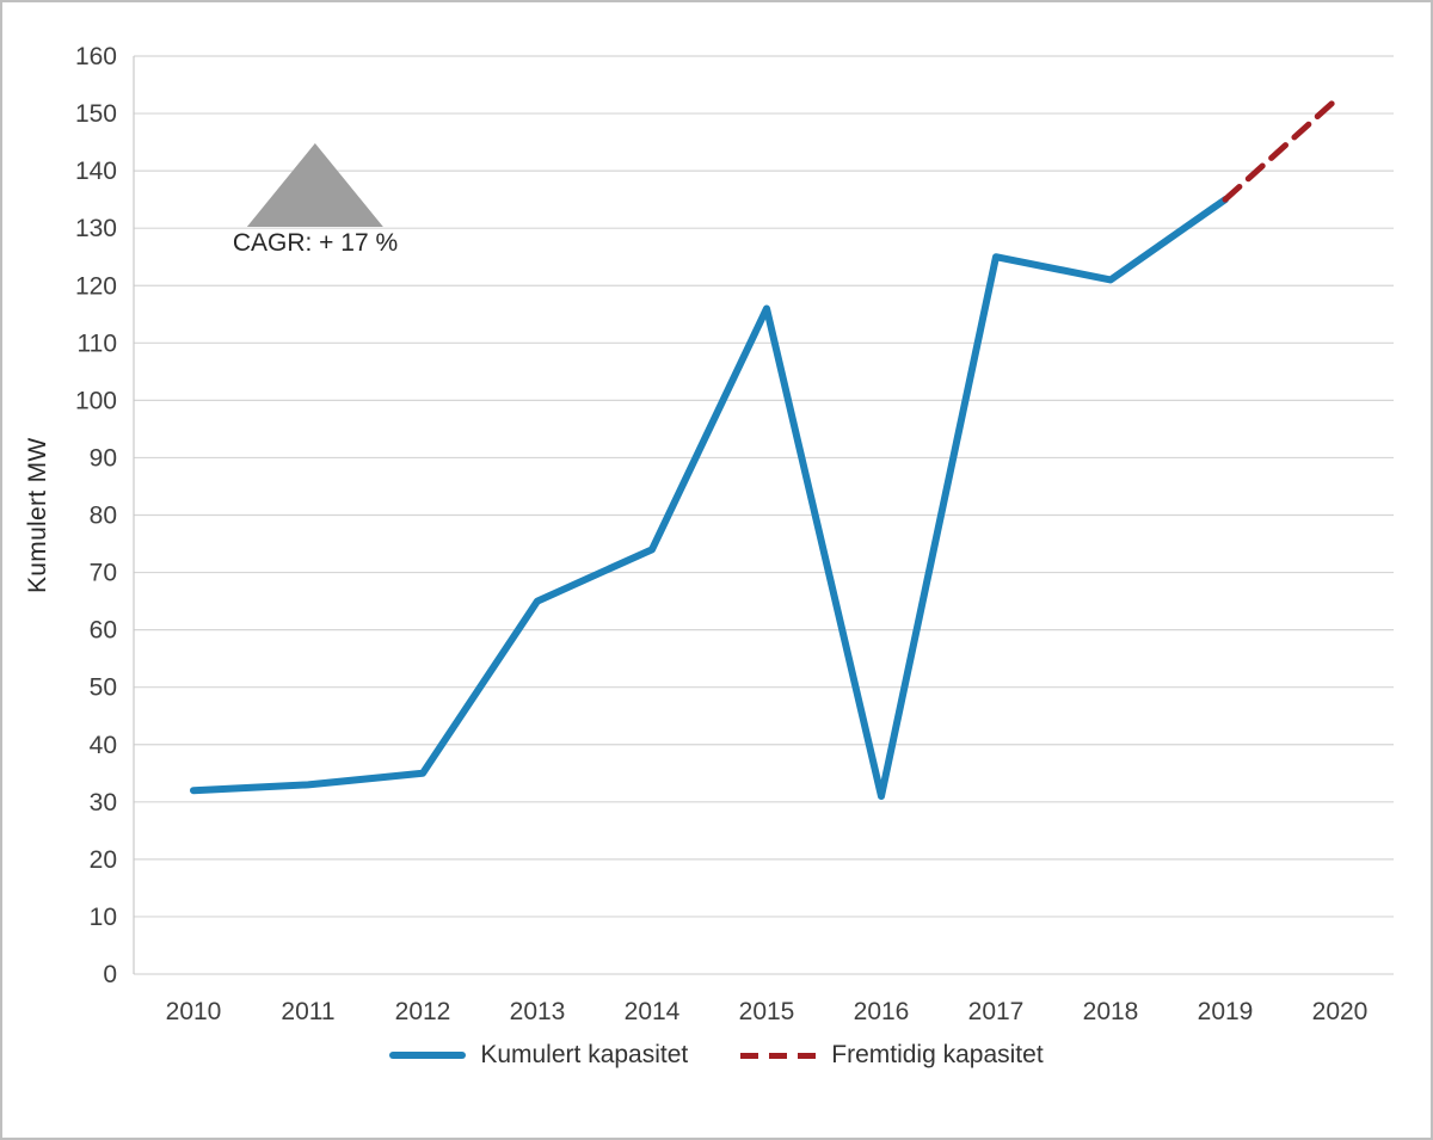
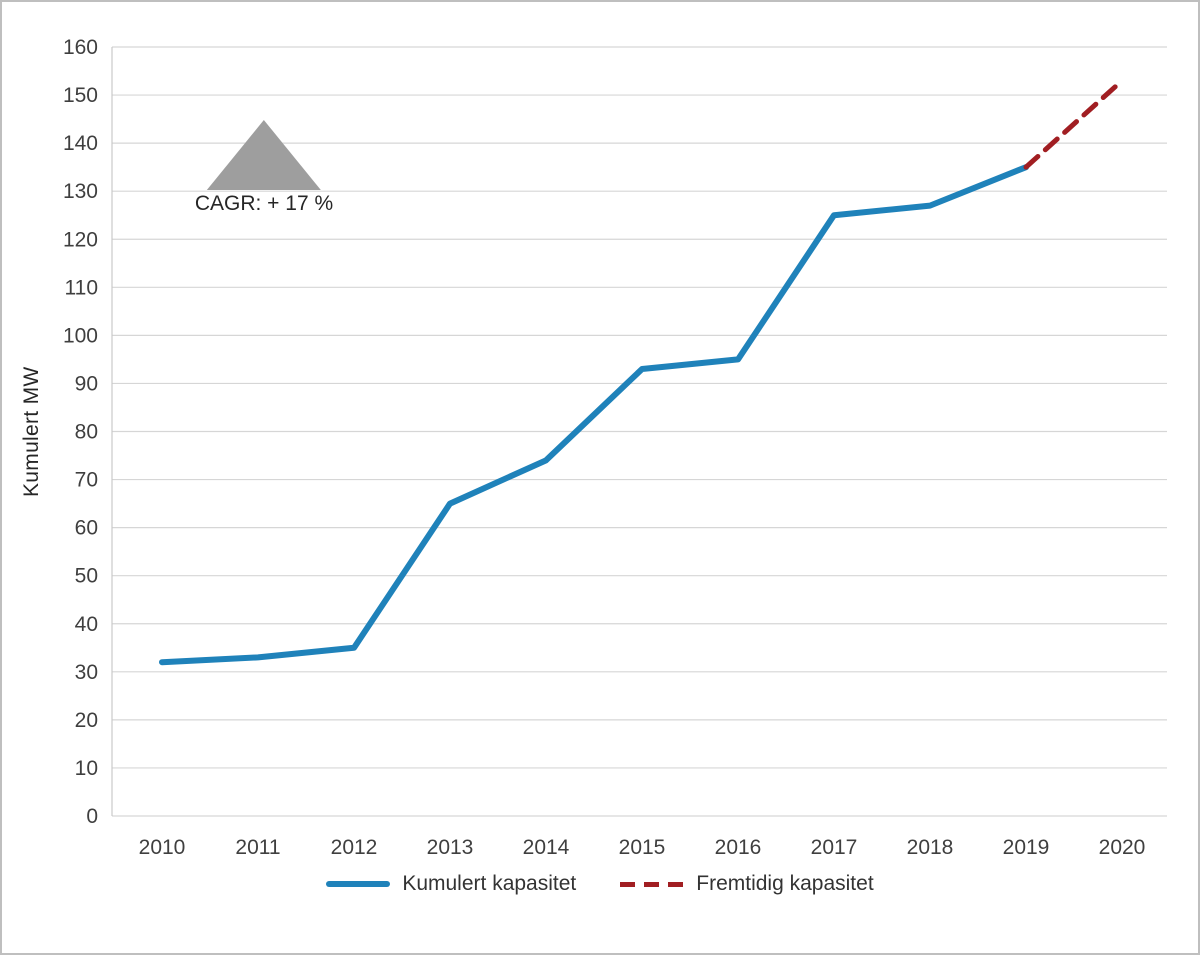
Kumulert kapasitet/2015: 116 -> 93
Kumulert kapasitet/2016: 31 -> 95
Kumulert kapasitet/2018: 121 -> 127
